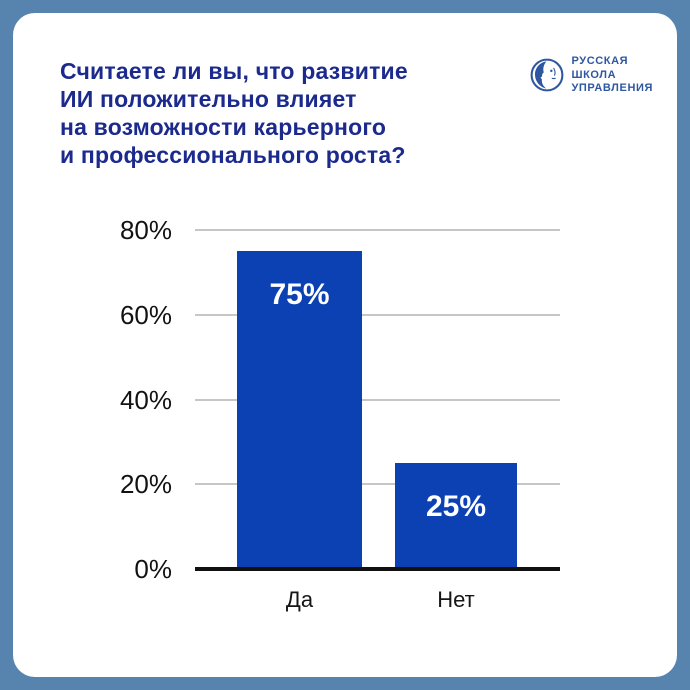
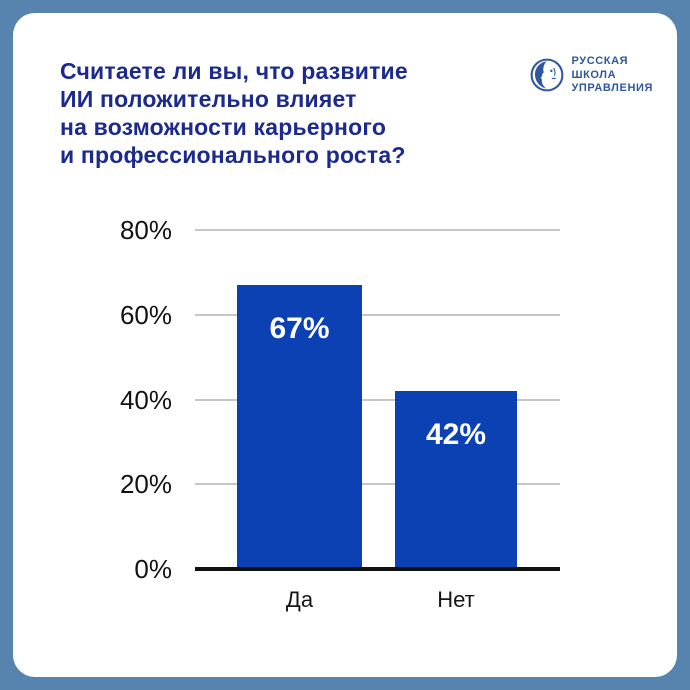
Да: 75% -> 67%
Нет: 25% -> 42%
